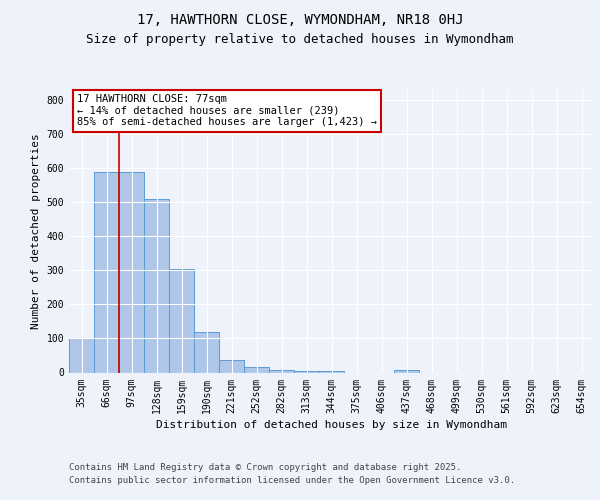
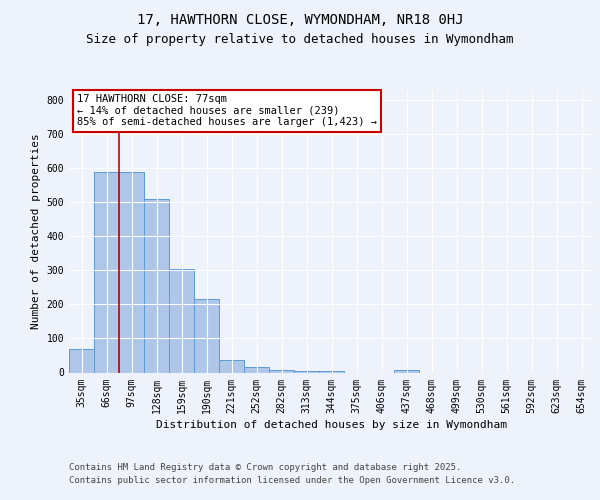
35sqm: 100 -> 70
190sqm: 120 -> 215
